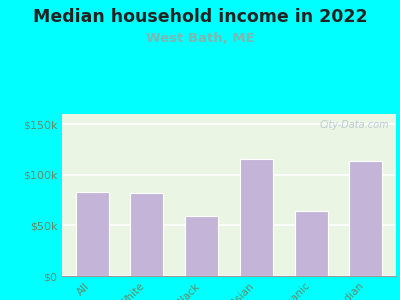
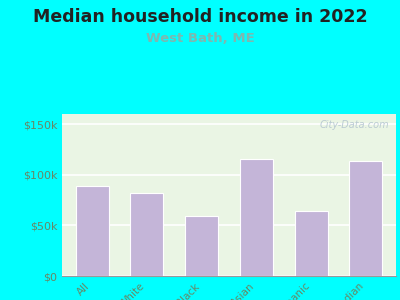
All: $83k -> $89k
